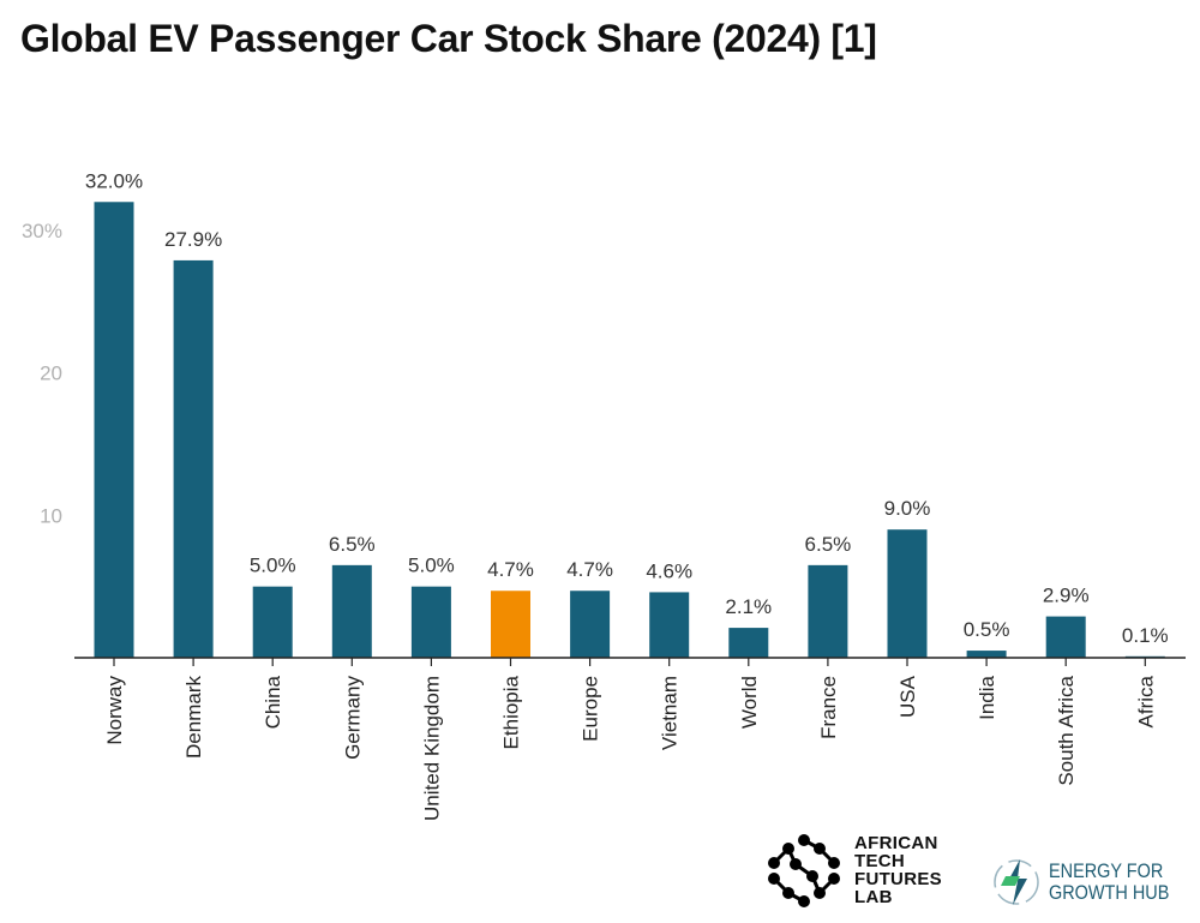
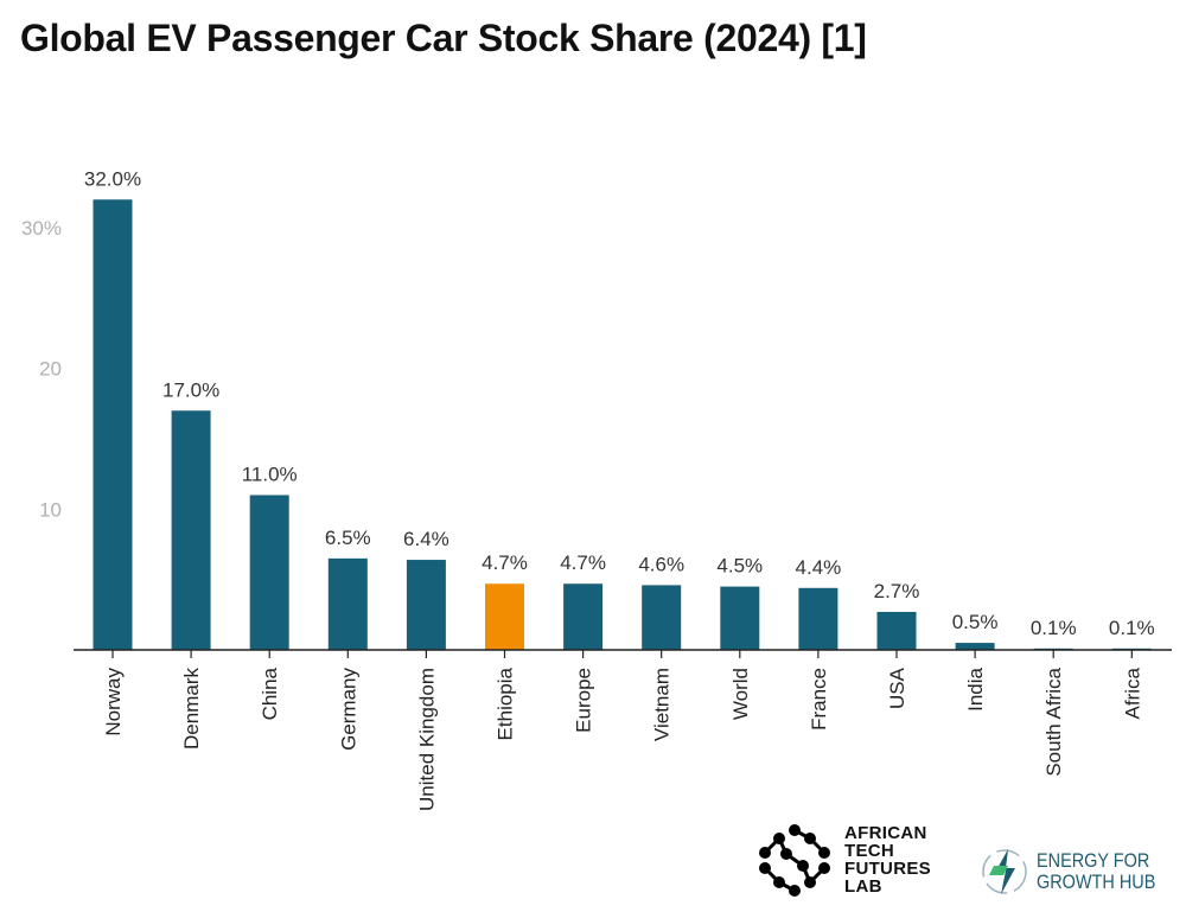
Denmark: 27.9% -> 17.0%
China: 5.0% -> 11.0%
United Kingdom: 5.0% -> 6.4%
World: 2.1% -> 4.5%
France: 6.5% -> 4.4%
USA: 9.0% -> 2.7%
South Africa: 2.9% -> 0.1%
